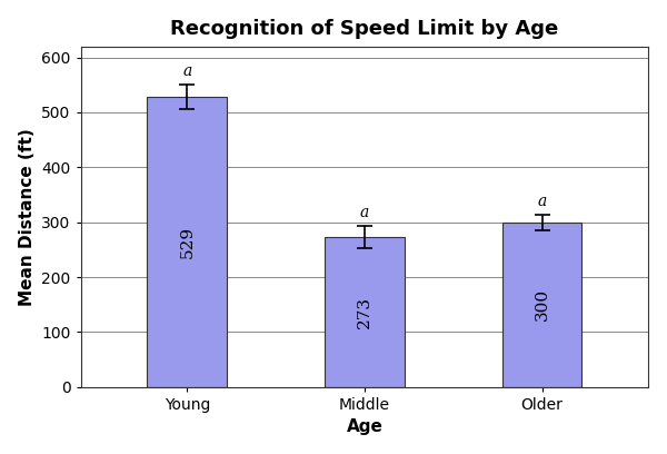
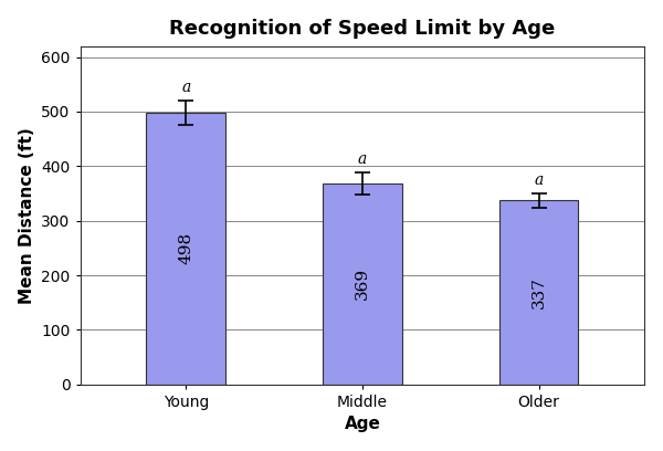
Young: 529 -> 498
Middle: 273 -> 369
Older: 300 -> 337
